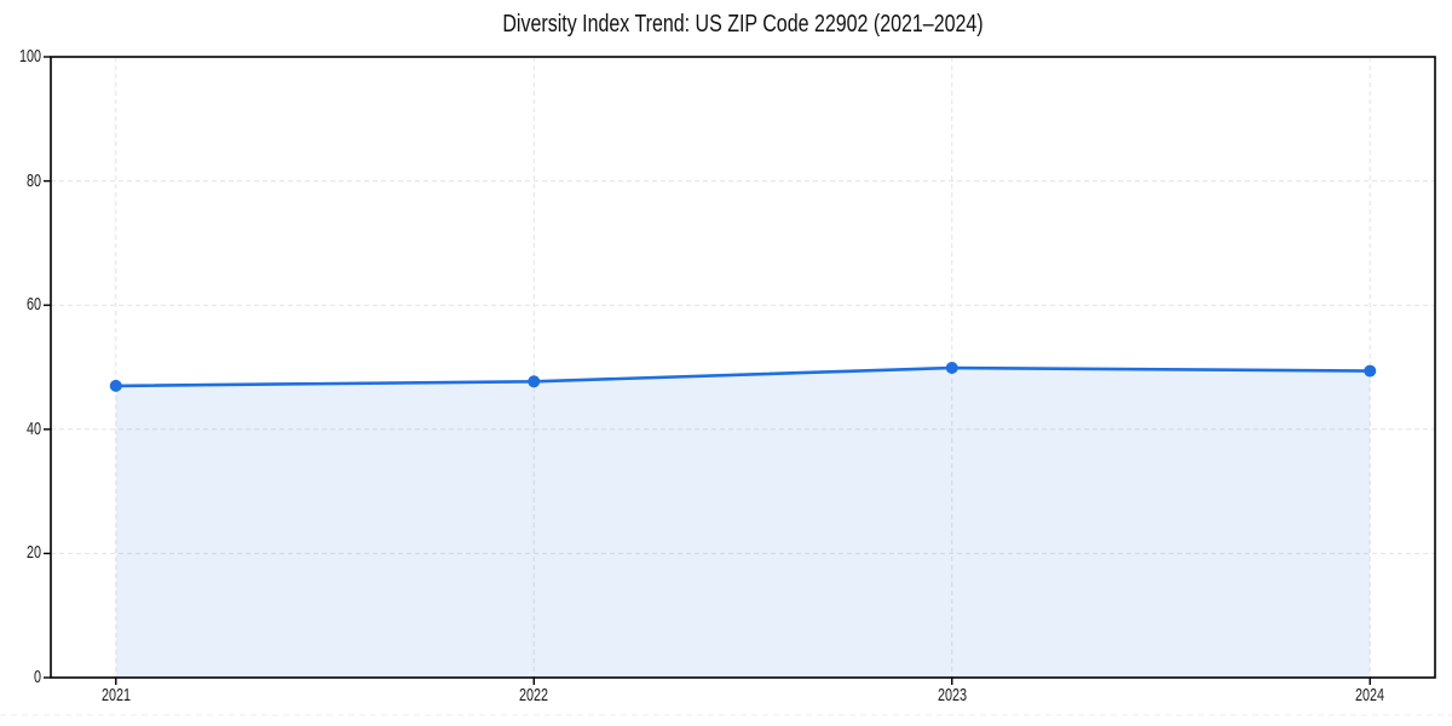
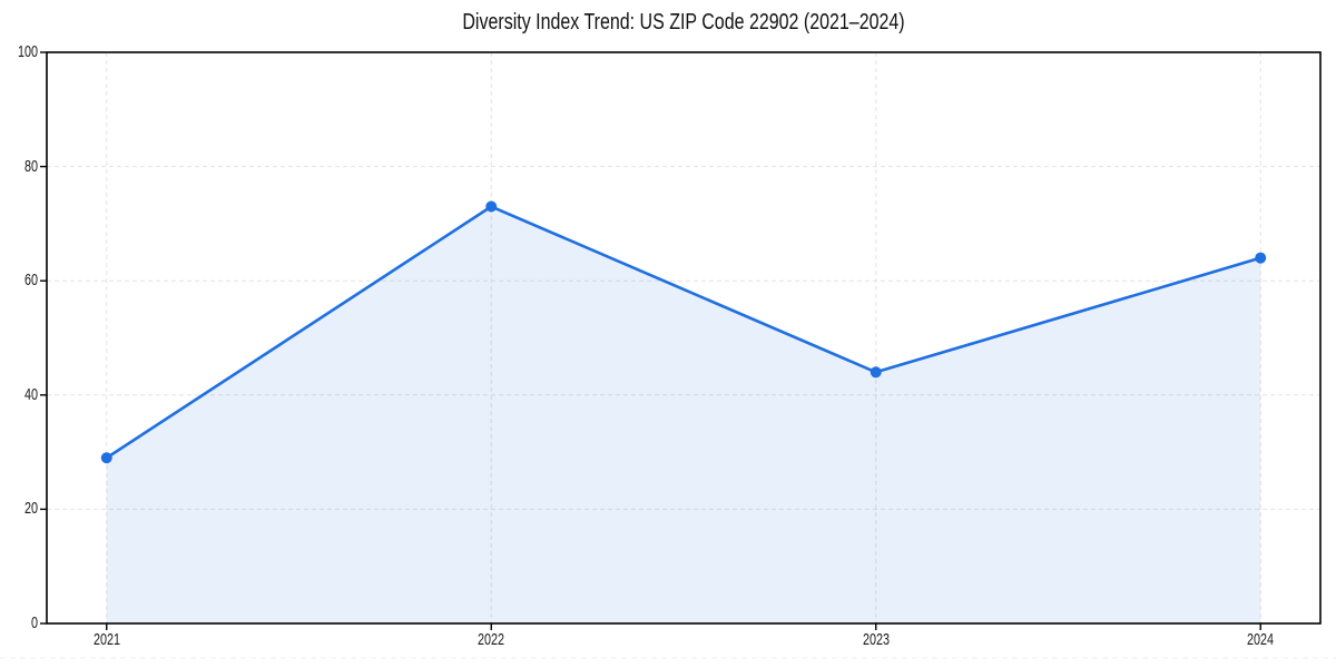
2021: 47 -> 29
2022: 48 -> 73
2023: 50 -> 44
2024: 49 -> 64
